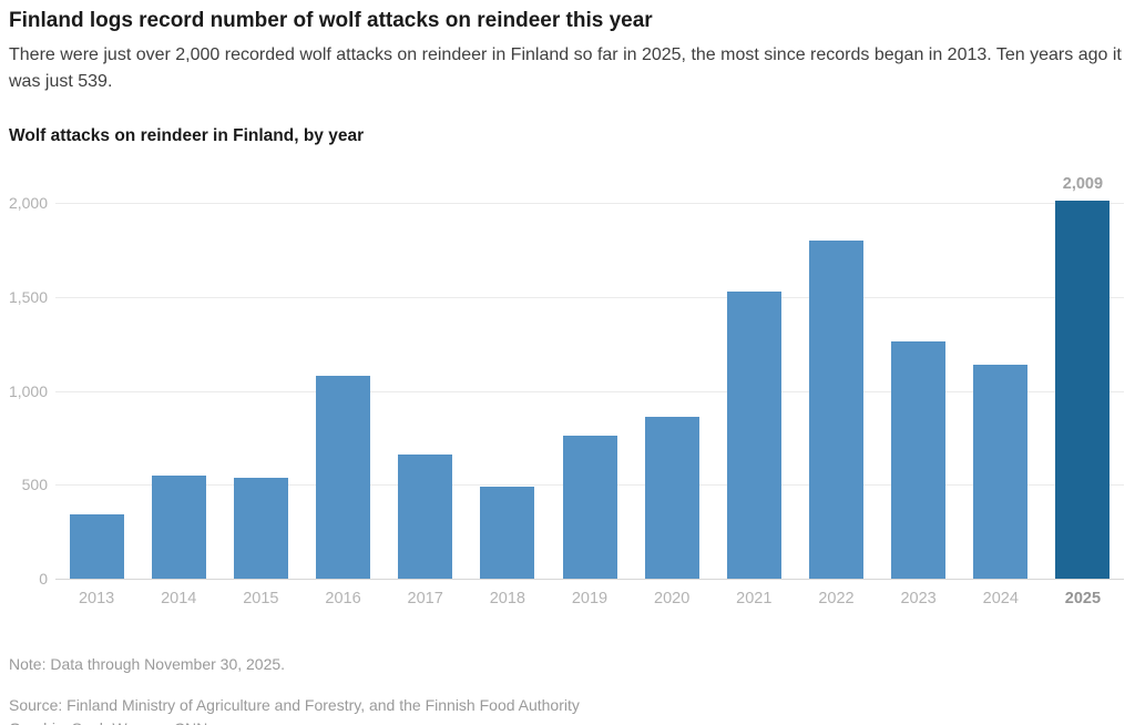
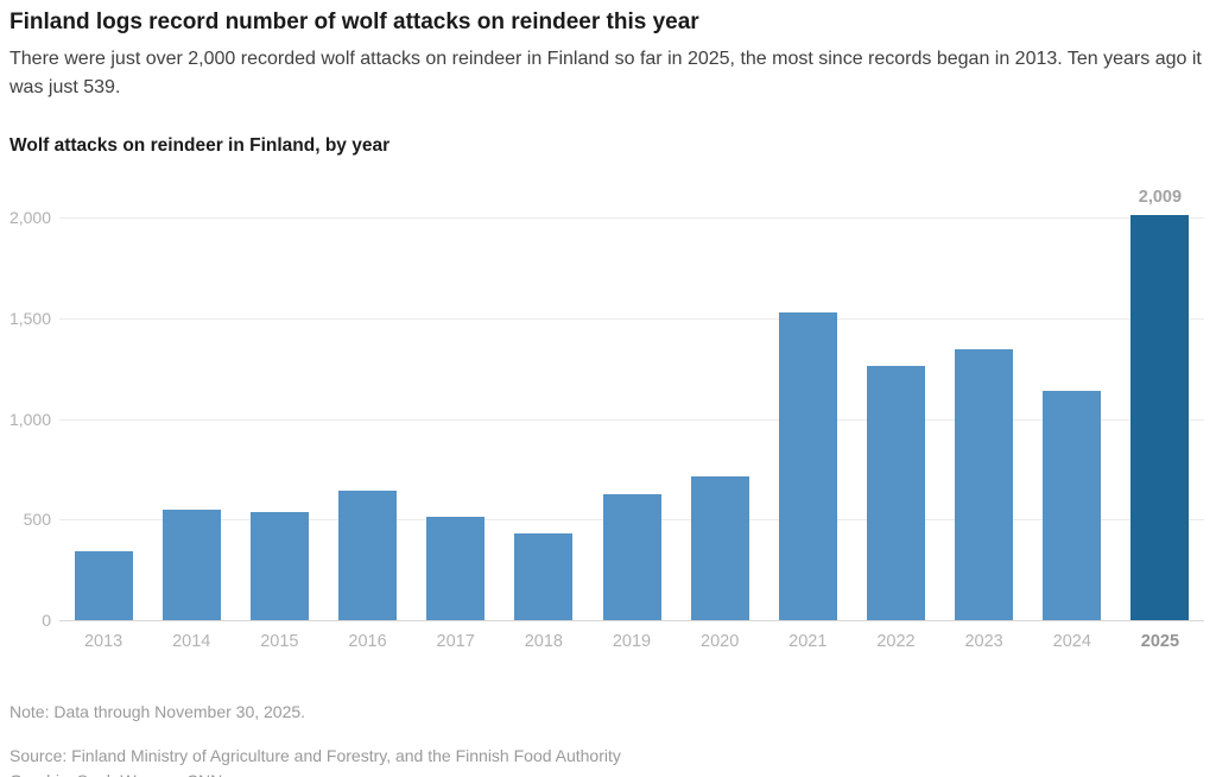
2016: 1080 -> 640
2017: 660 -> 520
2018: 490 -> 430
2019: 760 -> 630
2020: 860 -> 710
2022: 1800 -> 1260
2023: 1260 -> 1340
